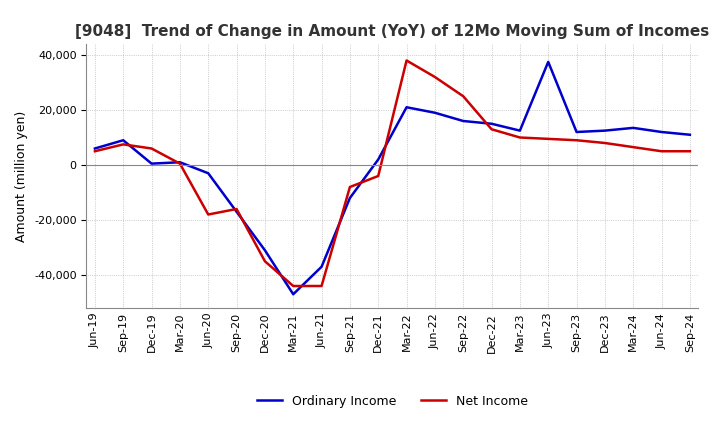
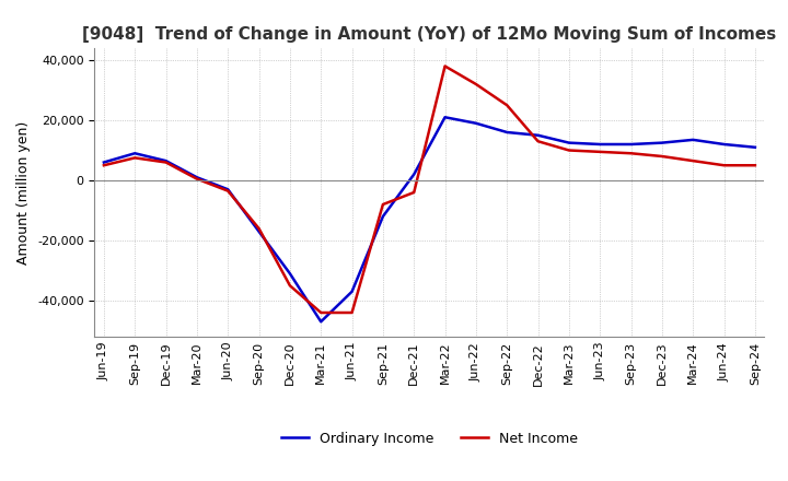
Ordinary Income/Dec-19: 500 -> 6,500
Net Income/Jun-20: -18,000 -> -3,500
Ordinary Income/Jun-23: 37,500 -> 12,000
